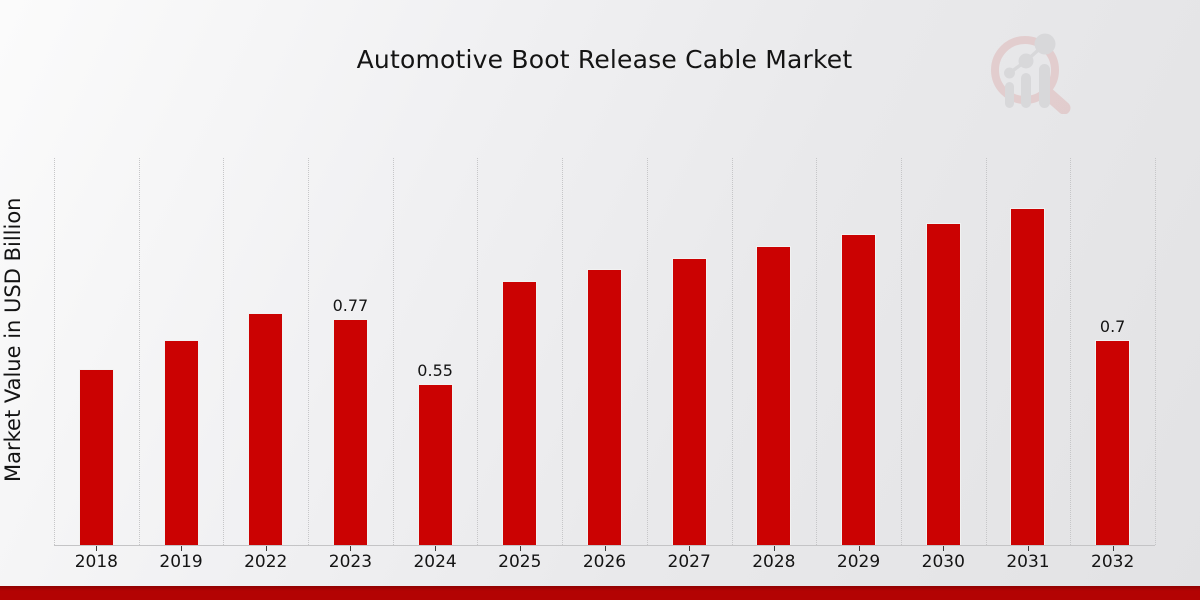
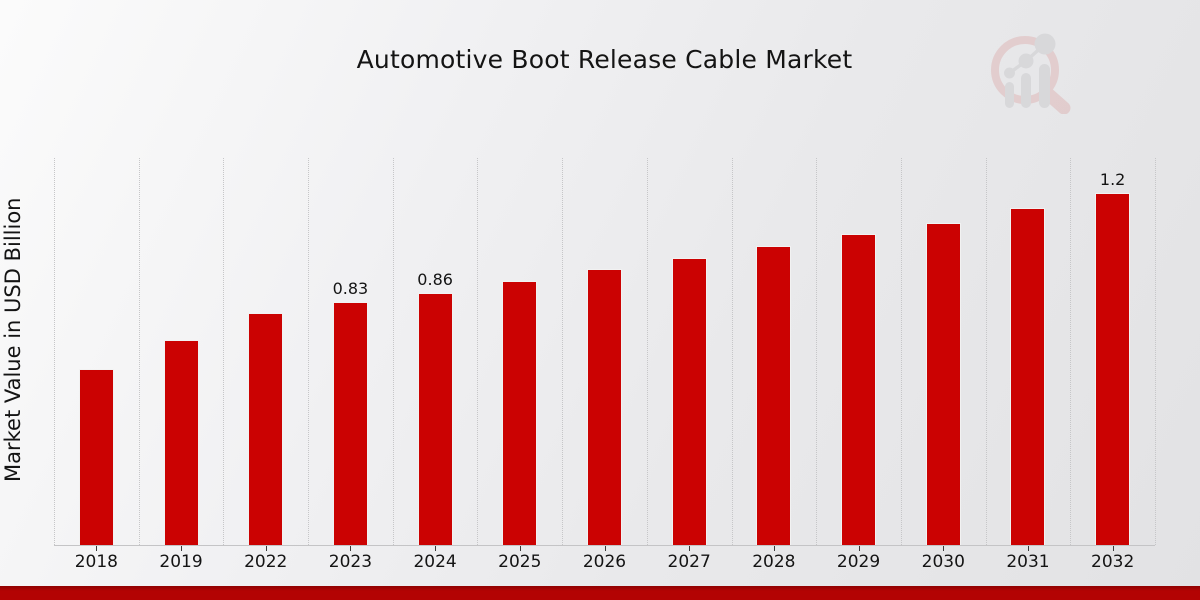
2023: 0.77 -> 0.83
2024: 0.55 -> 0.86
2032: 0.7 -> 1.2
